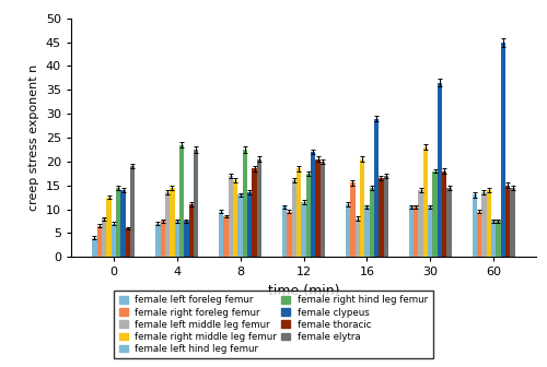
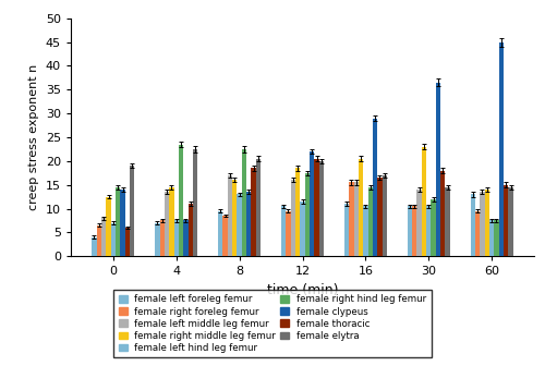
female left middle leg femur/16: 8.0 -> 15.5
female right hind leg femur/30: 18.0 -> 12.0
